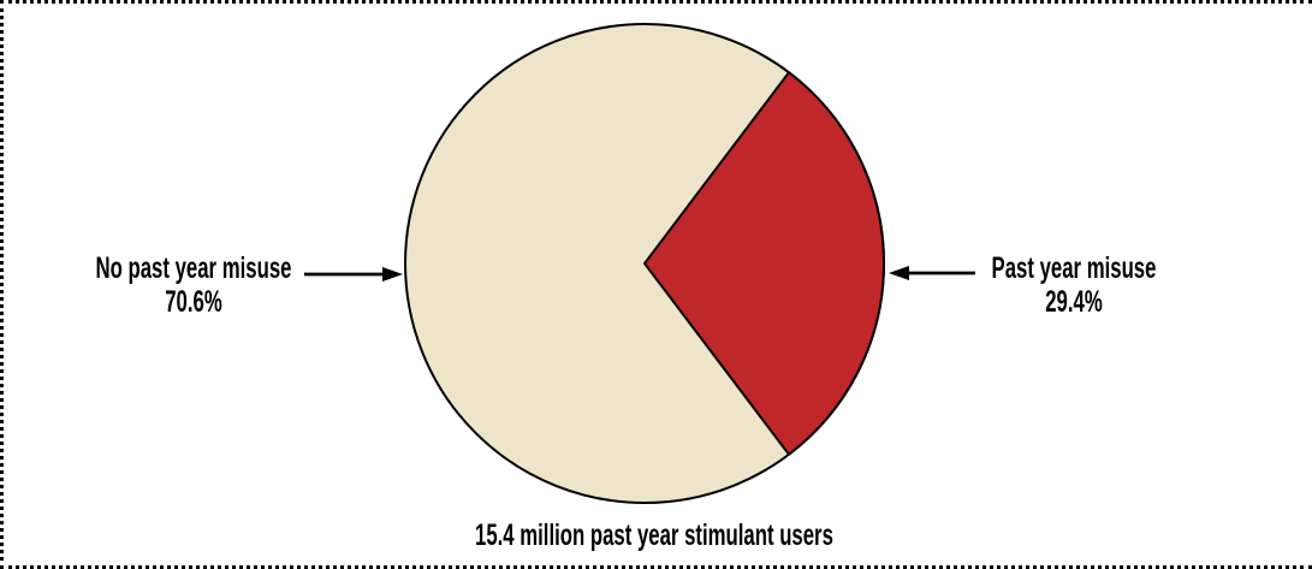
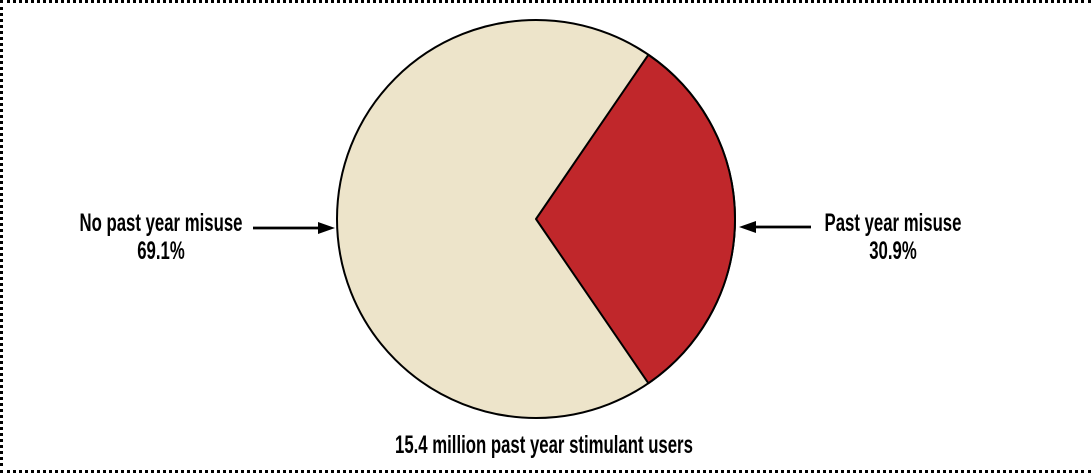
No past year misuse: 70.6% -> 69.1%
Past year misuse: 29.4% -> 30.9%
